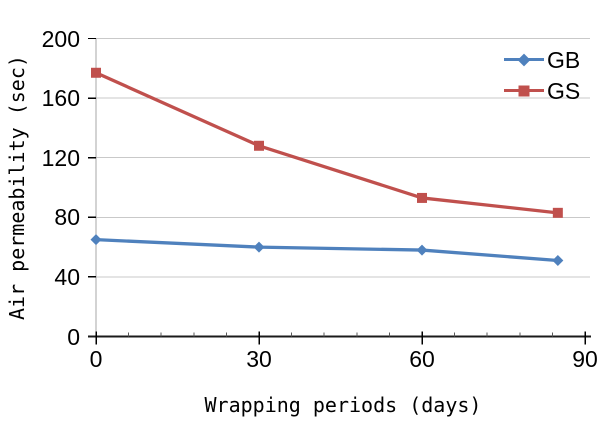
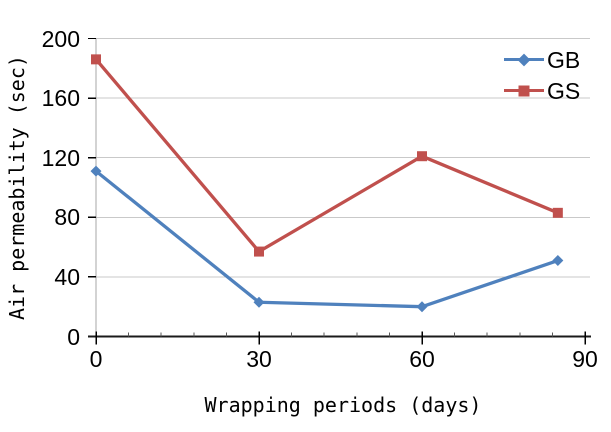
GB/0: 65 -> 111
GS/0: 177 -> 186
GB/30: 60 -> 23
GS/30: 128 -> 57
GB/60: 58 -> 20
GS/60: 93 -> 121
